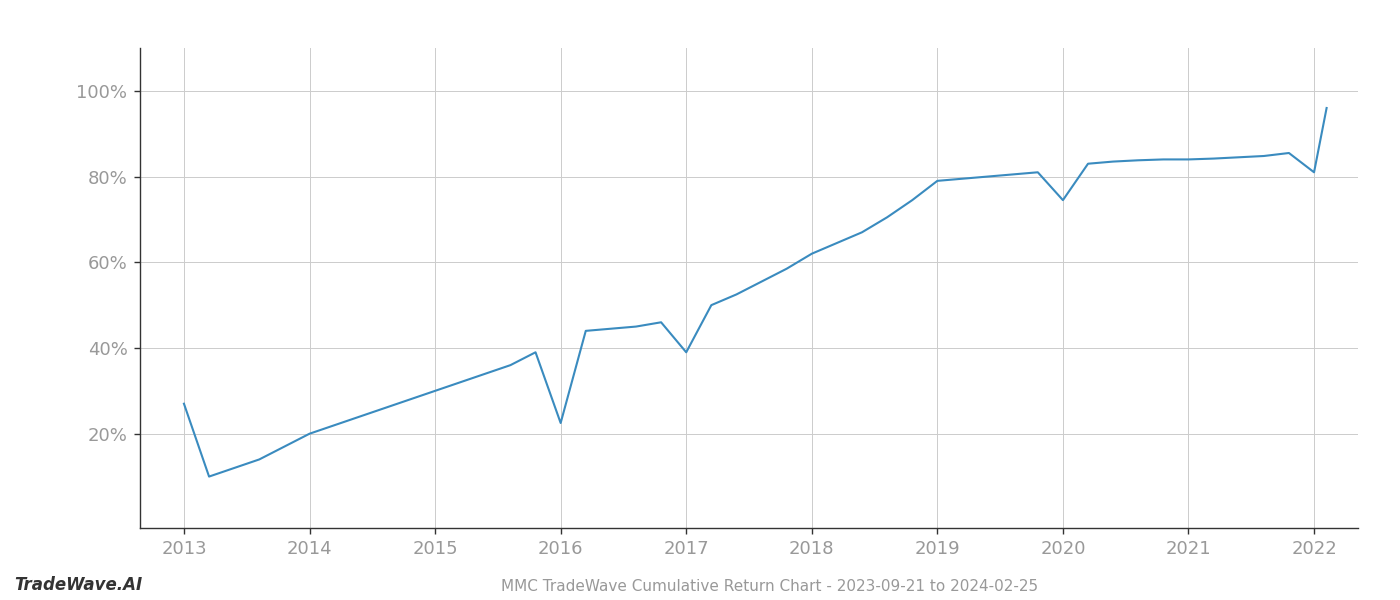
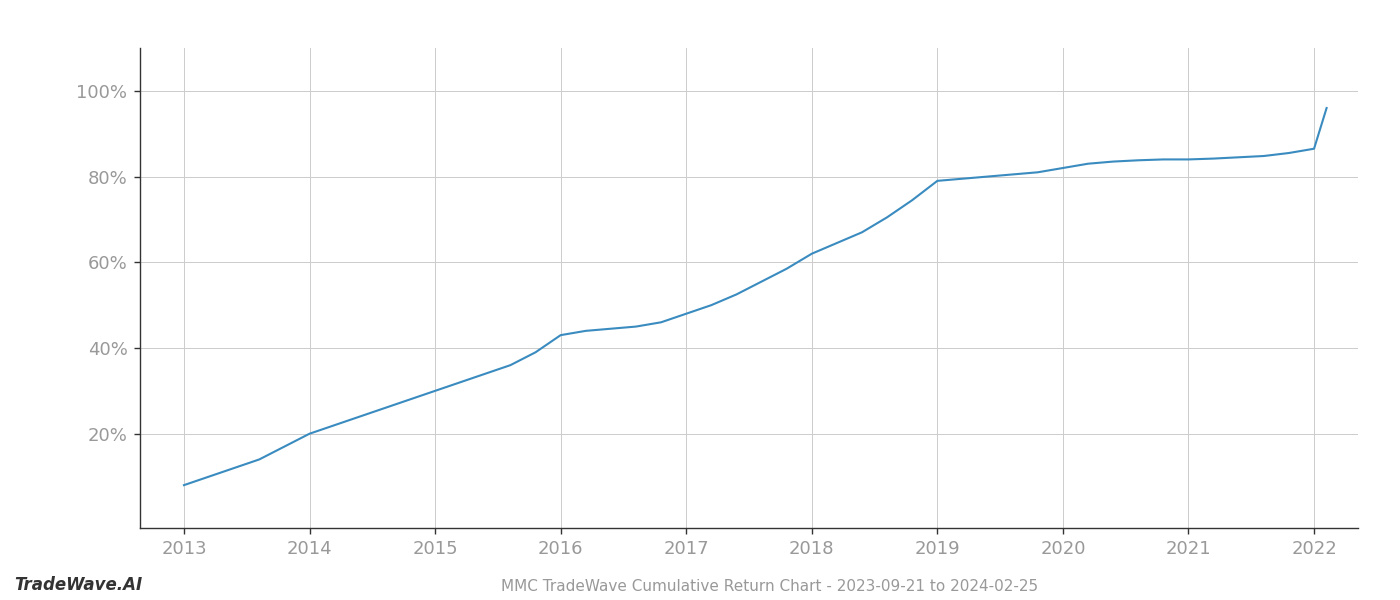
2013: 27.0% -> 8.0%
2016: 22.5% -> 43.0%
2017: 39.0% -> 48.0%
2020: 74.5% -> 82.0%
2022: 81.0% -> 86.5%
